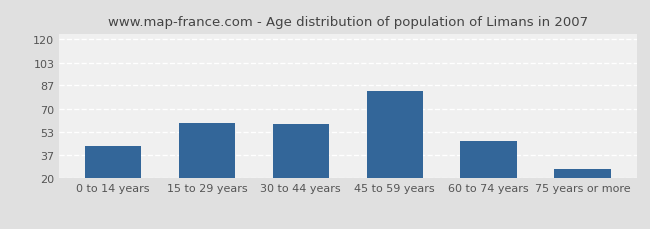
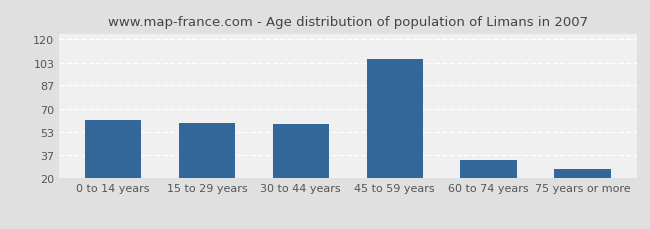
0 to 14 years: 43 -> 62
45 to 59 years: 83 -> 106
60 to 74 years: 47 -> 33
